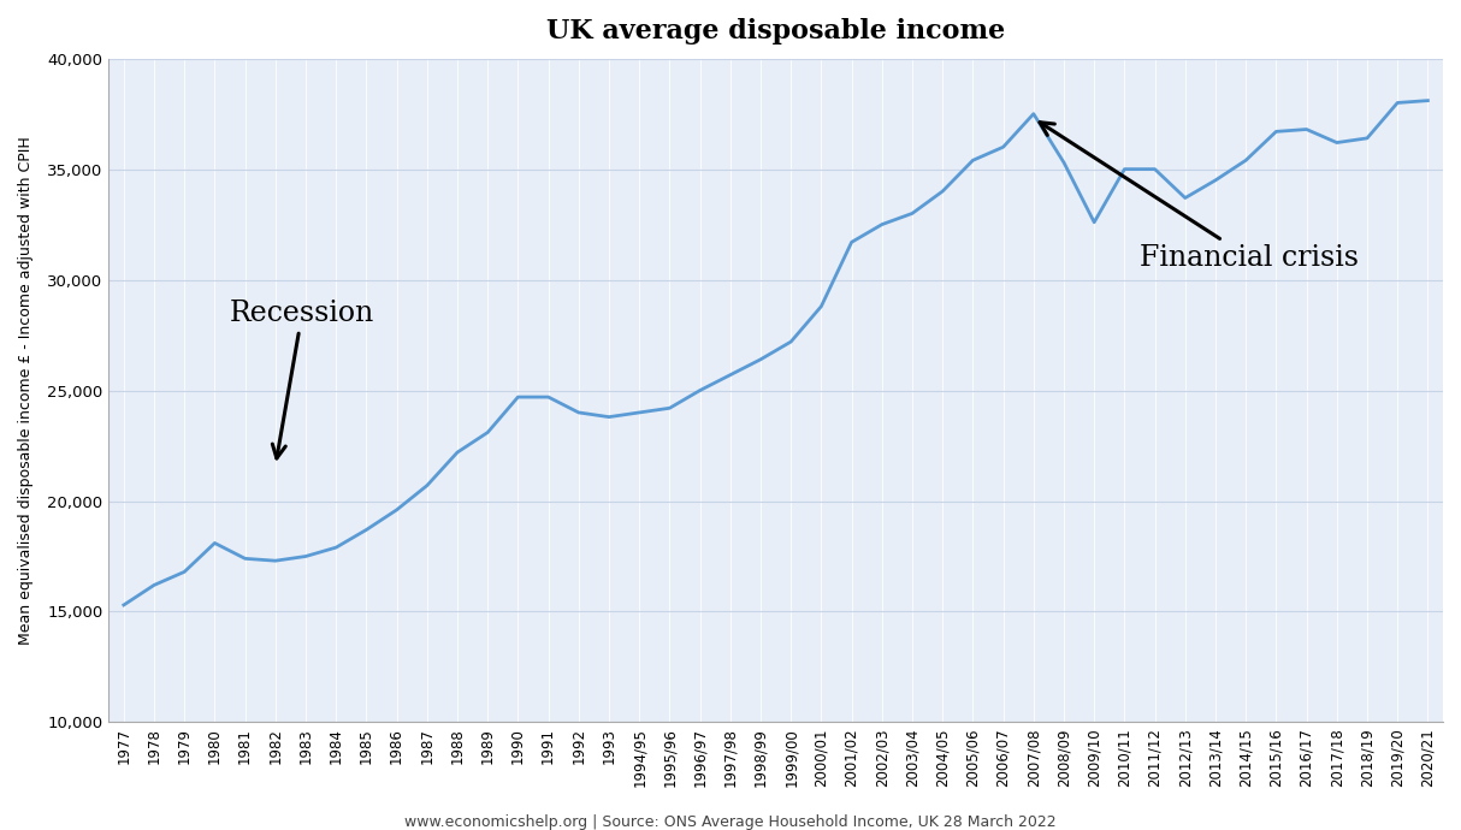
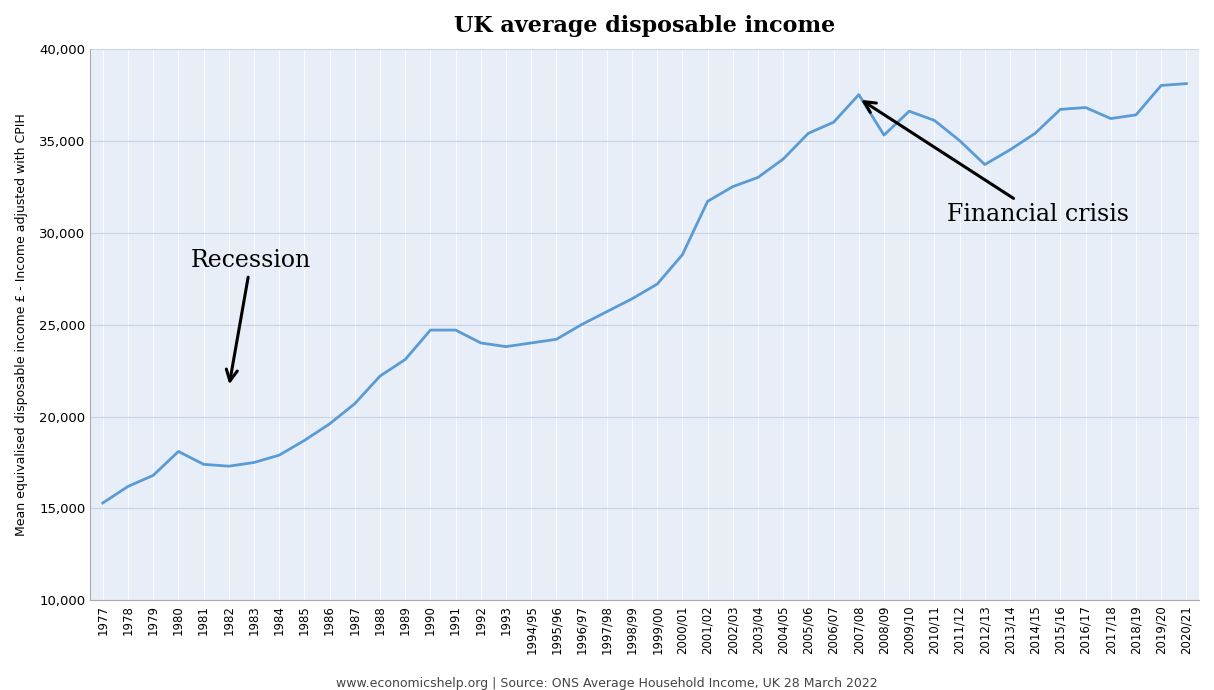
2009/10: 32,600 -> 36,600
2010/11: 35,000 -> 36,100
